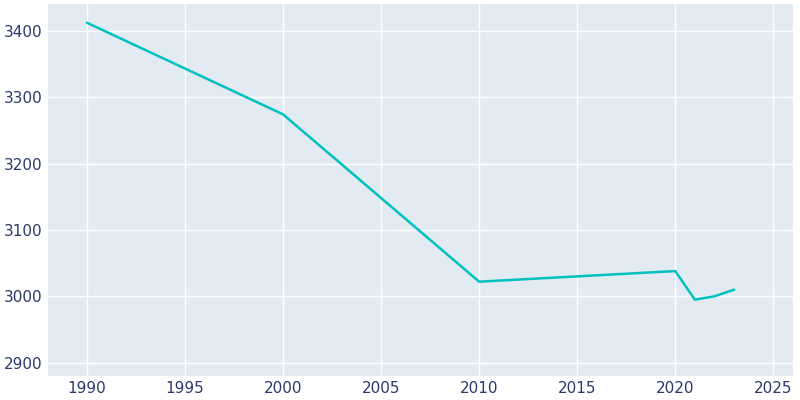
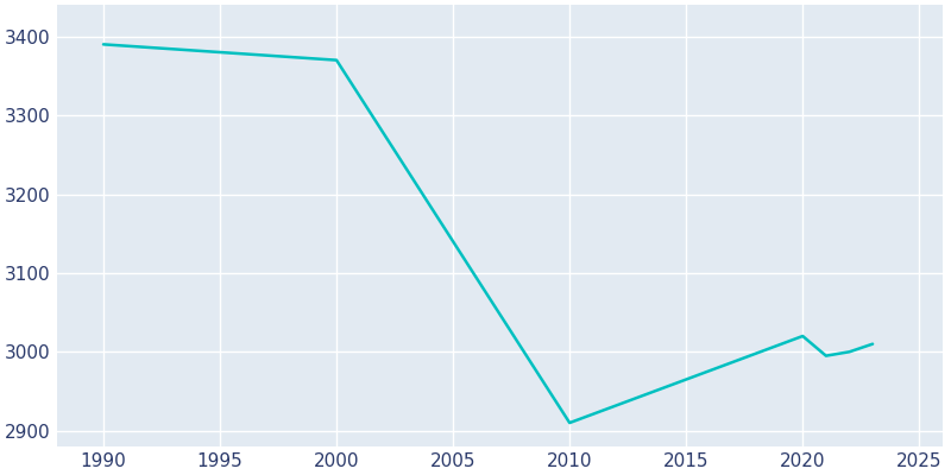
1990: 3412 -> 3390
2000: 3274 -> 3370
2010: 3022 -> 2910
2020: 3038 -> 3020
